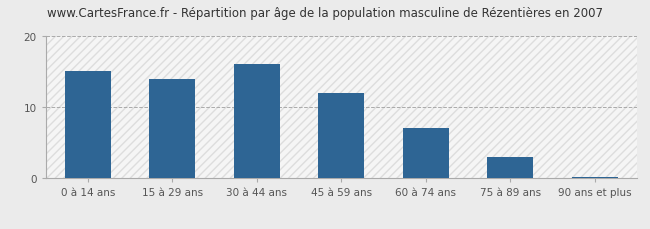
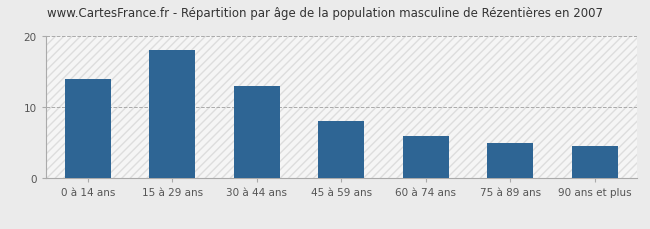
0 à 14 ans: 15.0 -> 14.0
15 à 29 ans: 14.0 -> 18.0
30 à 44 ans: 16.0 -> 13.0
45 à 59 ans: 12.0 -> 8.0
60 à 74 ans: 7.0 -> 6.0
75 à 89 ans: 3.0 -> 5.0
90 ans et plus: 0.2 -> 4.6
